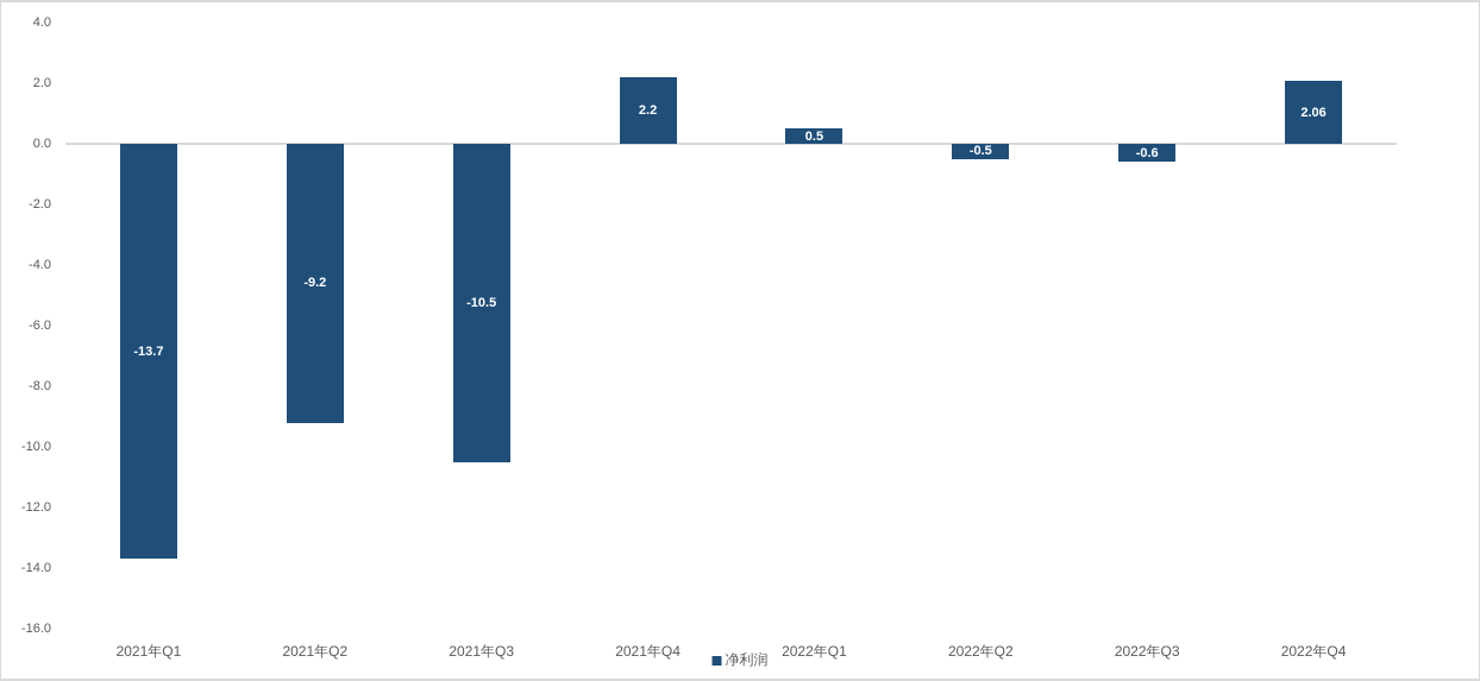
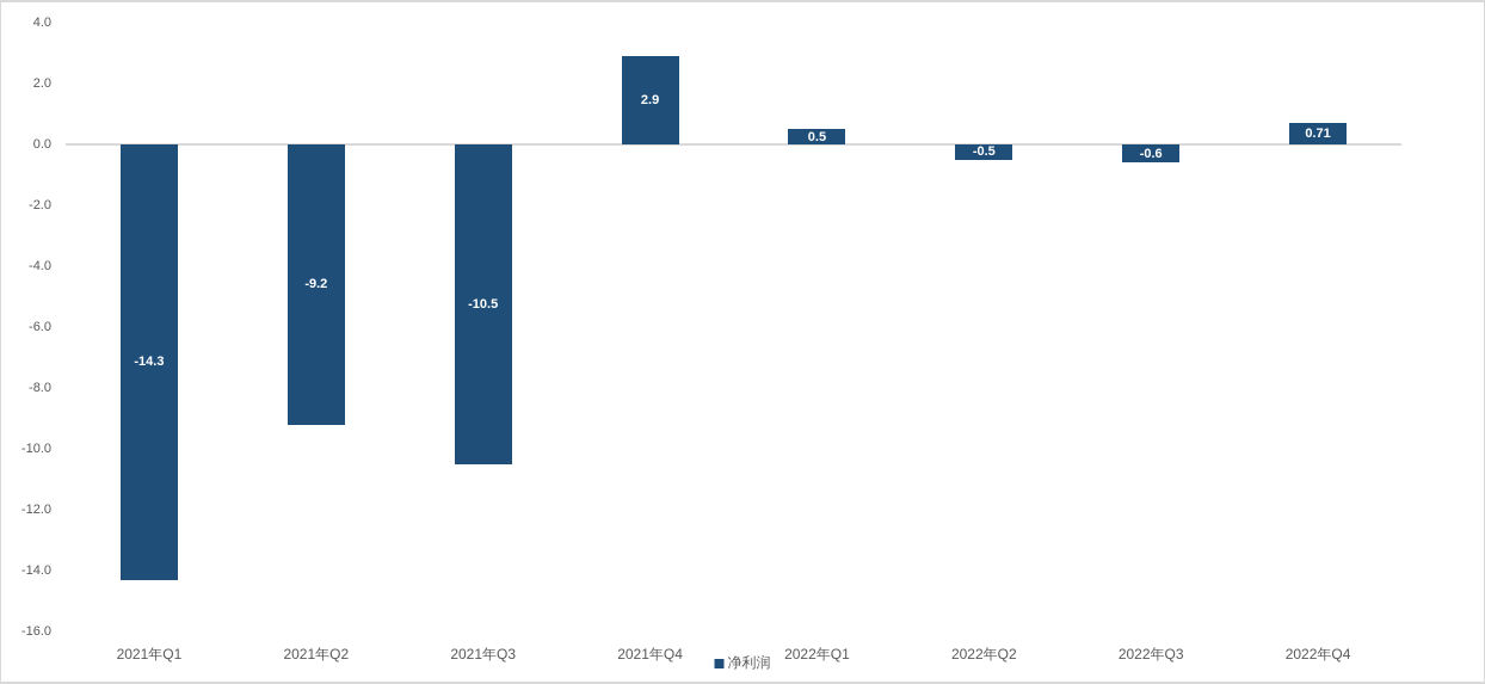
2021年Q1: -13.7 -> -14.3
2021年Q4: 2.2 -> 2.9
2022年Q4: 2.06 -> 0.71
